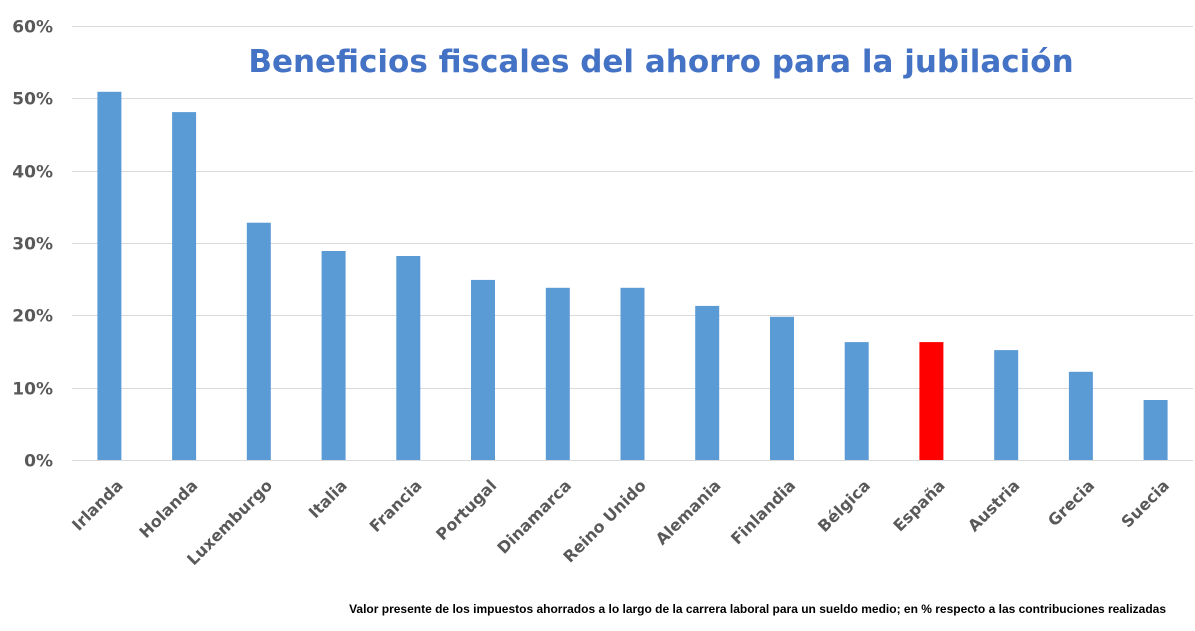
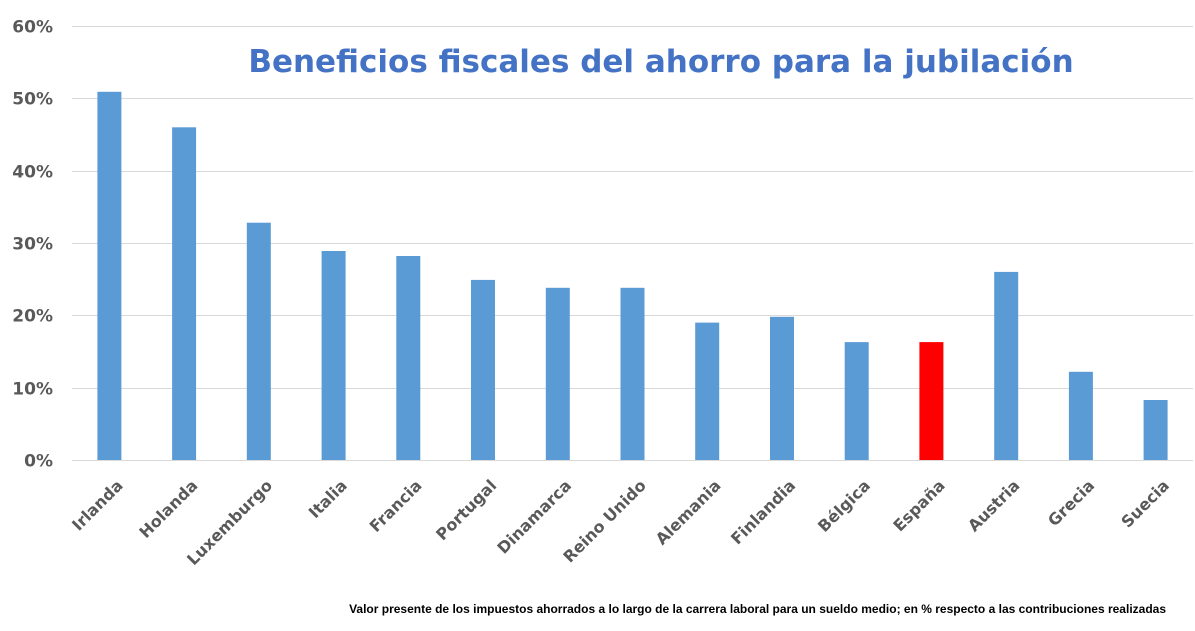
Holanda: 48% -> 46%
Alemania: 21% -> 19%
Austria: 15% -> 26%
